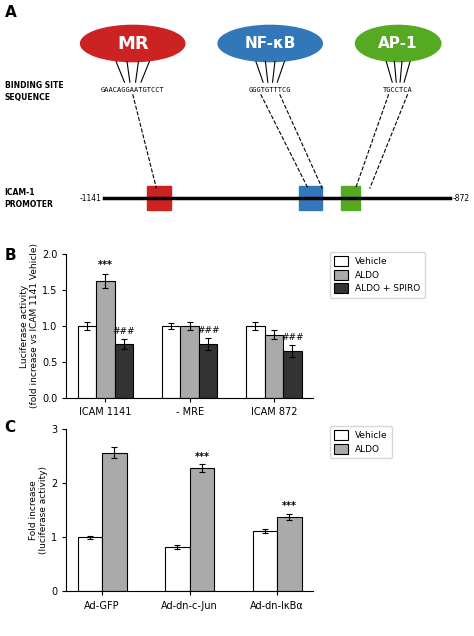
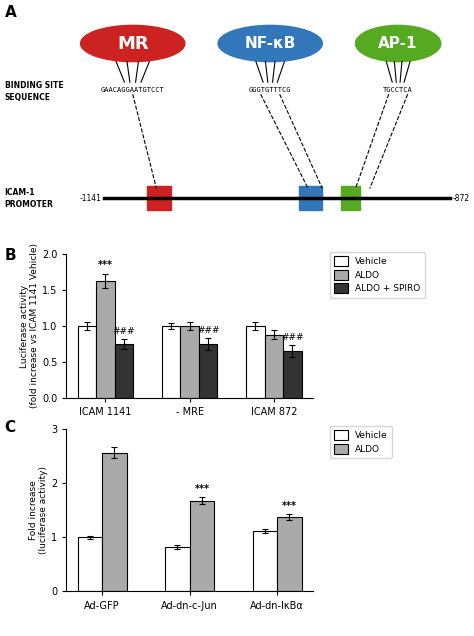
ALDO/Ad-dn-c-Jun: 2.28 -> 1.68
